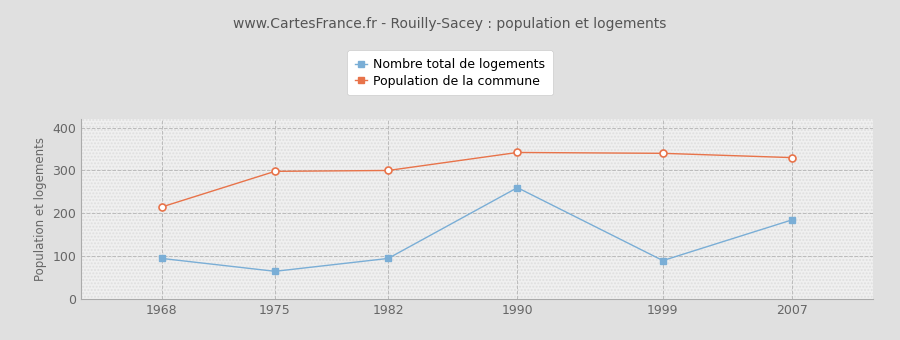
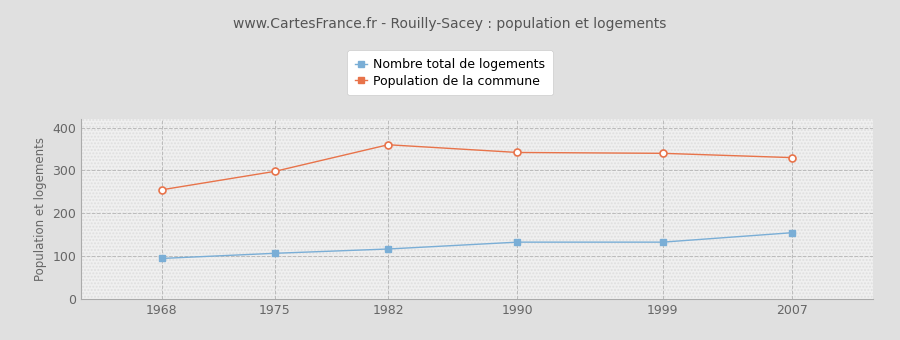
Population de la commune/1968: 215 -> 255
Nombre total de logements/1975: 65 -> 107
Nombre total de logements/1982: 95 -> 117
Population de la commune/1982: 300 -> 360
Nombre total de logements/1990: 260 -> 133
Nombre total de logements/1999: 90 -> 133
Nombre total de logements/2007: 185 -> 155
